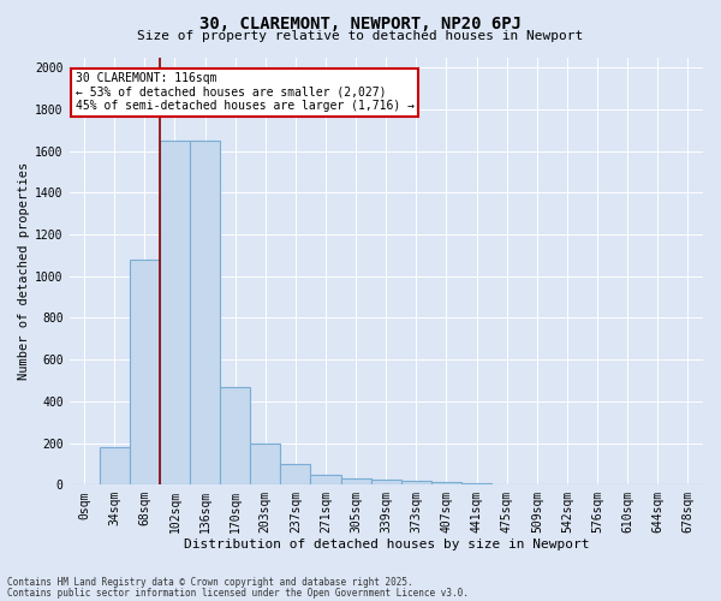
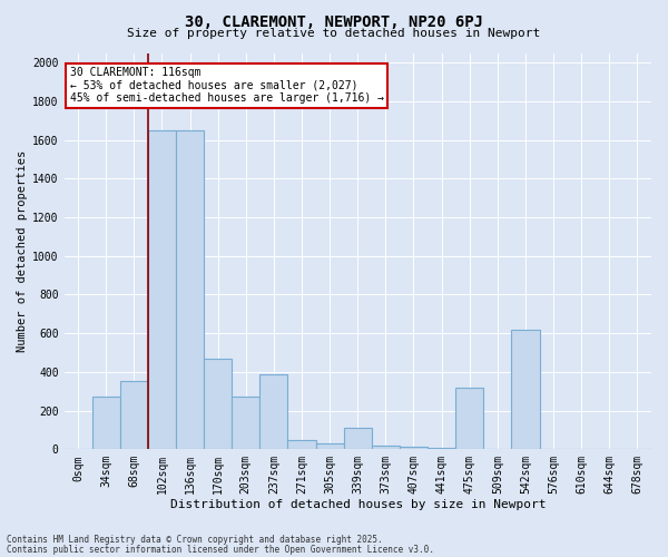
34sqm: 180 -> 270
68sqm: 1080 -> 350
203sqm: 200 -> 270
237sqm: 100 -> 390
339sqm: 20 -> 110
475sqm: 0 -> 320
542sqm: 0 -> 620
